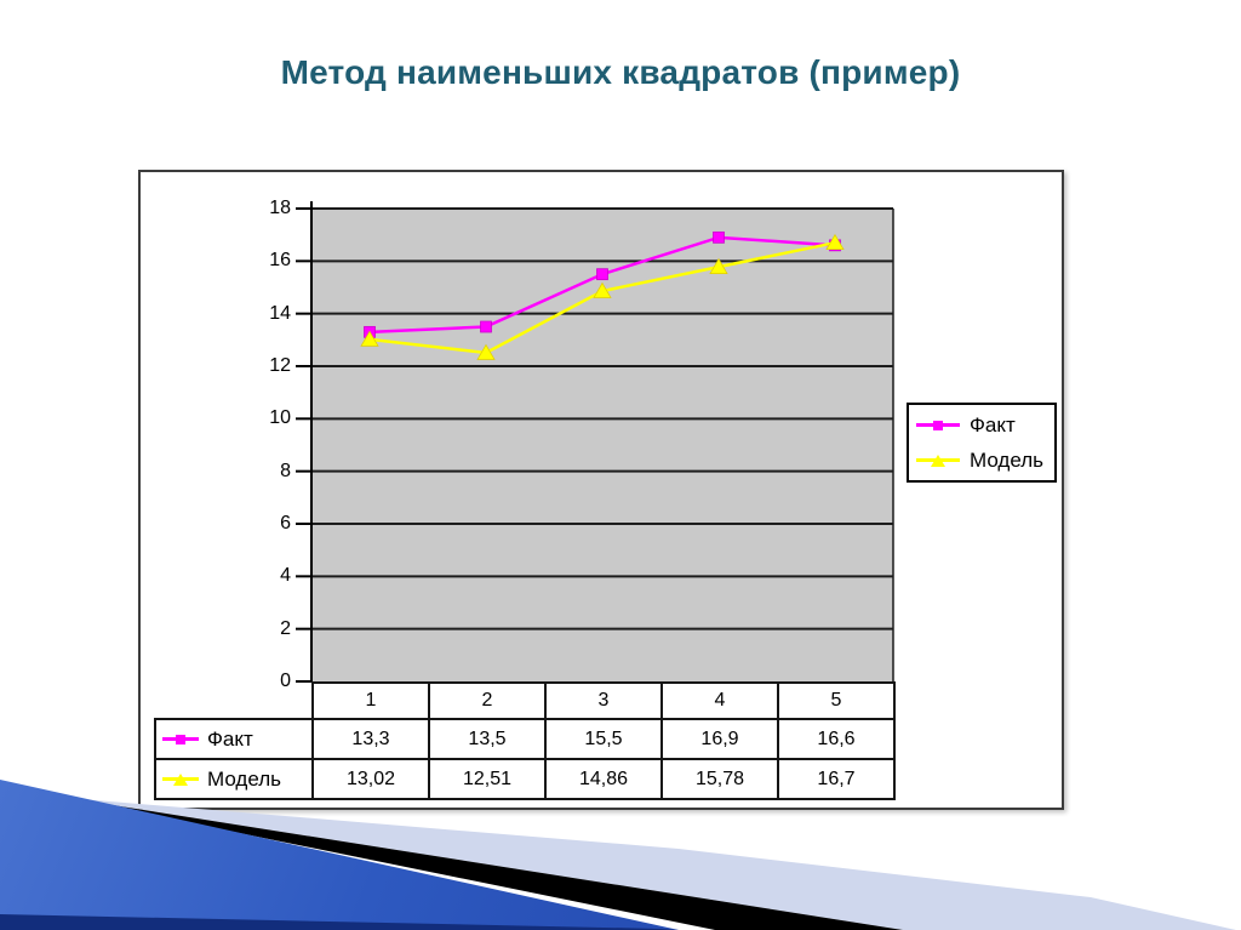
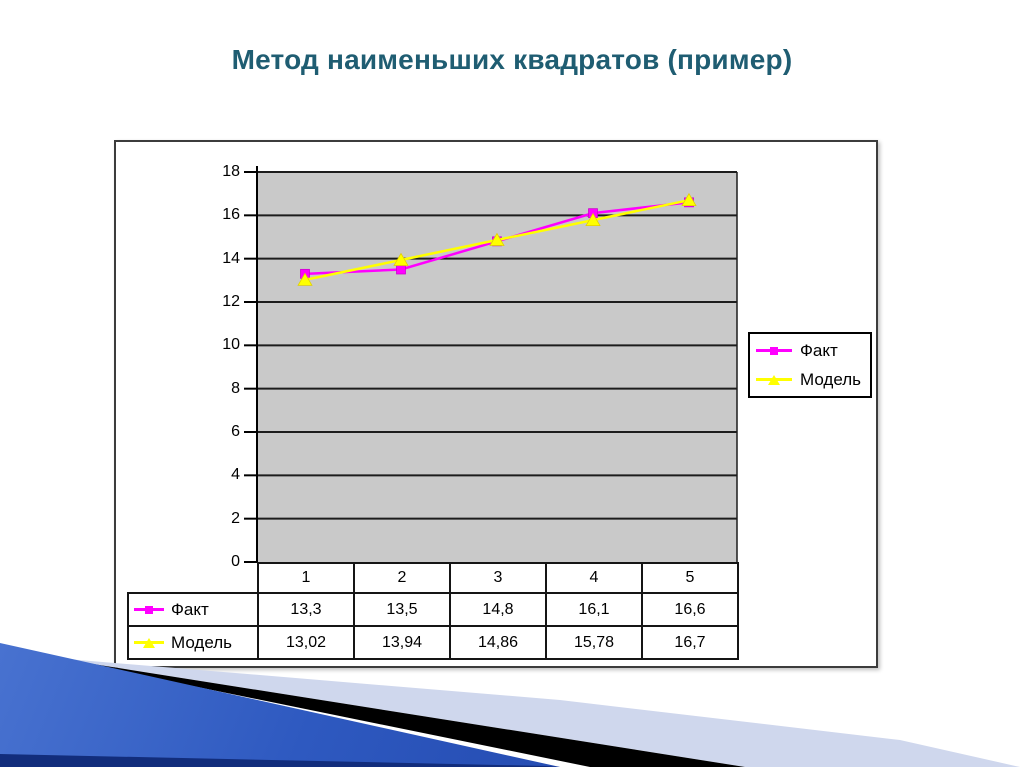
Модель/2: 12,51 -> 13,94
Факт/3: 15,5 -> 14,8
Факт/4: 16,9 -> 16,1
